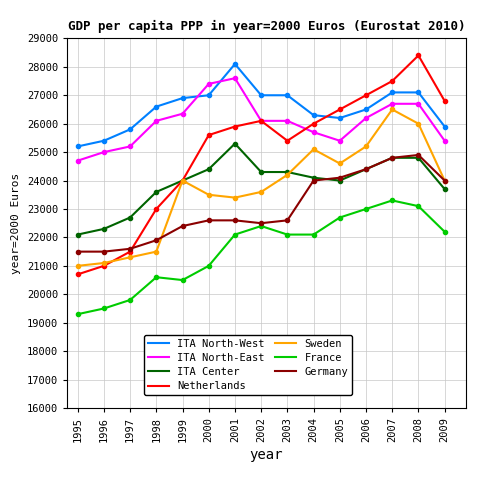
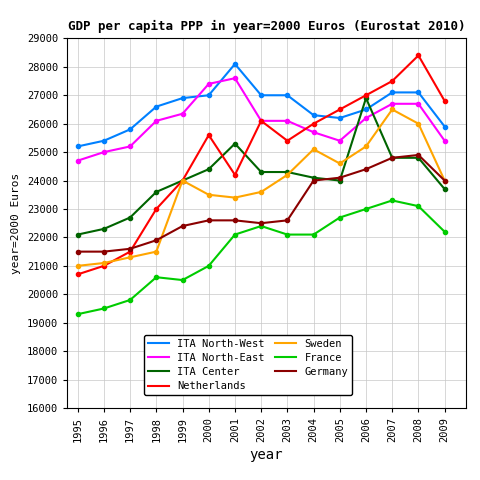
Netherlands/2001: 25900 -> 24200
ITA Center/2006: 24400 -> 26900
